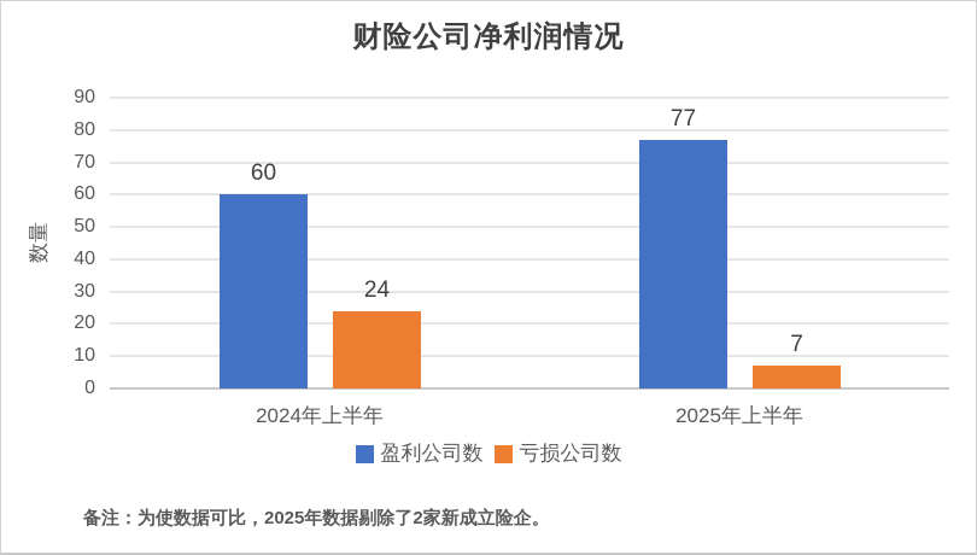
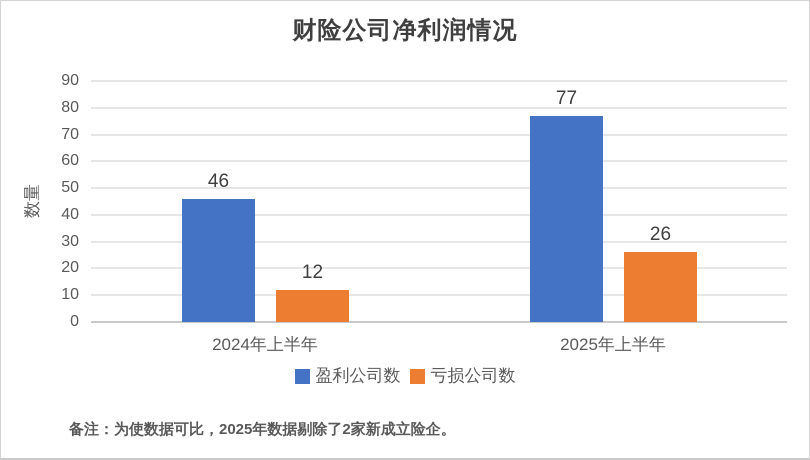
盈利公司数/2024年上半年: 60 -> 46
亏损公司数/2024年上半年: 24 -> 12
亏损公司数/2025年上半年: 7 -> 26
